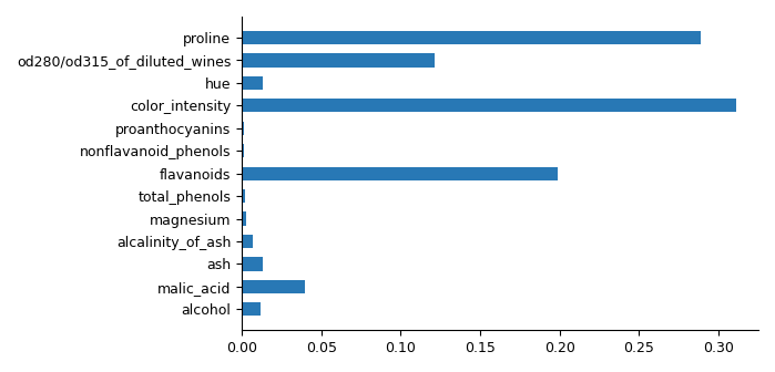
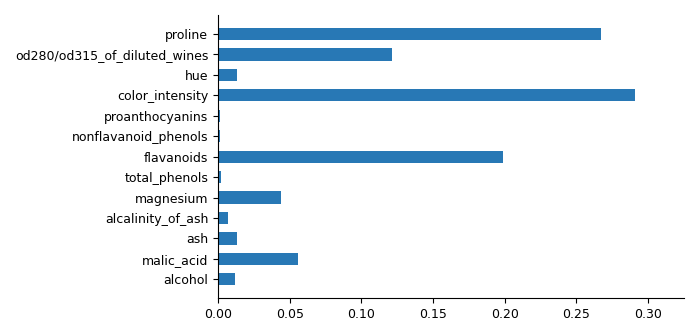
proline: 0.289 -> 0.267
color_intensity: 0.311 -> 0.291
magnesium: 0.003 -> 0.044
malic_acid: 0.040 -> 0.056
